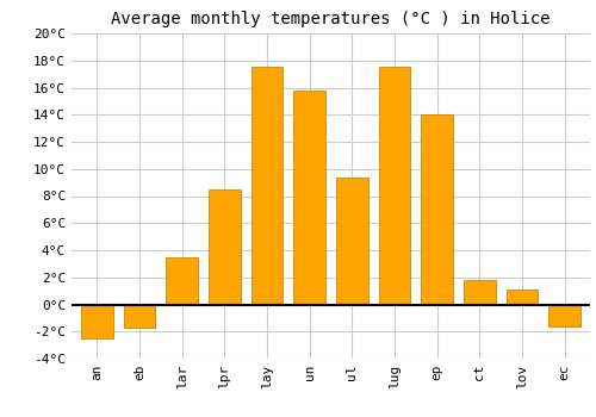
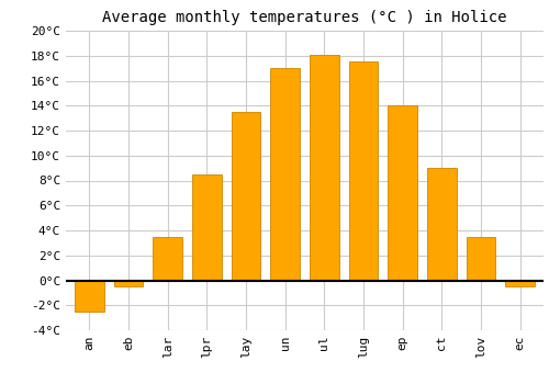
eb: -1.7°C -> -0.5°C
lay: 17.5°C -> 13.5°C
un: 15.8°C -> 17.0°C
ul: 9.4°C -> 18.1°C
ct: 1.8°C -> 9.0°C
lov: 1.1°C -> 3.5°C
ec: -1.6°C -> -0.5°C
